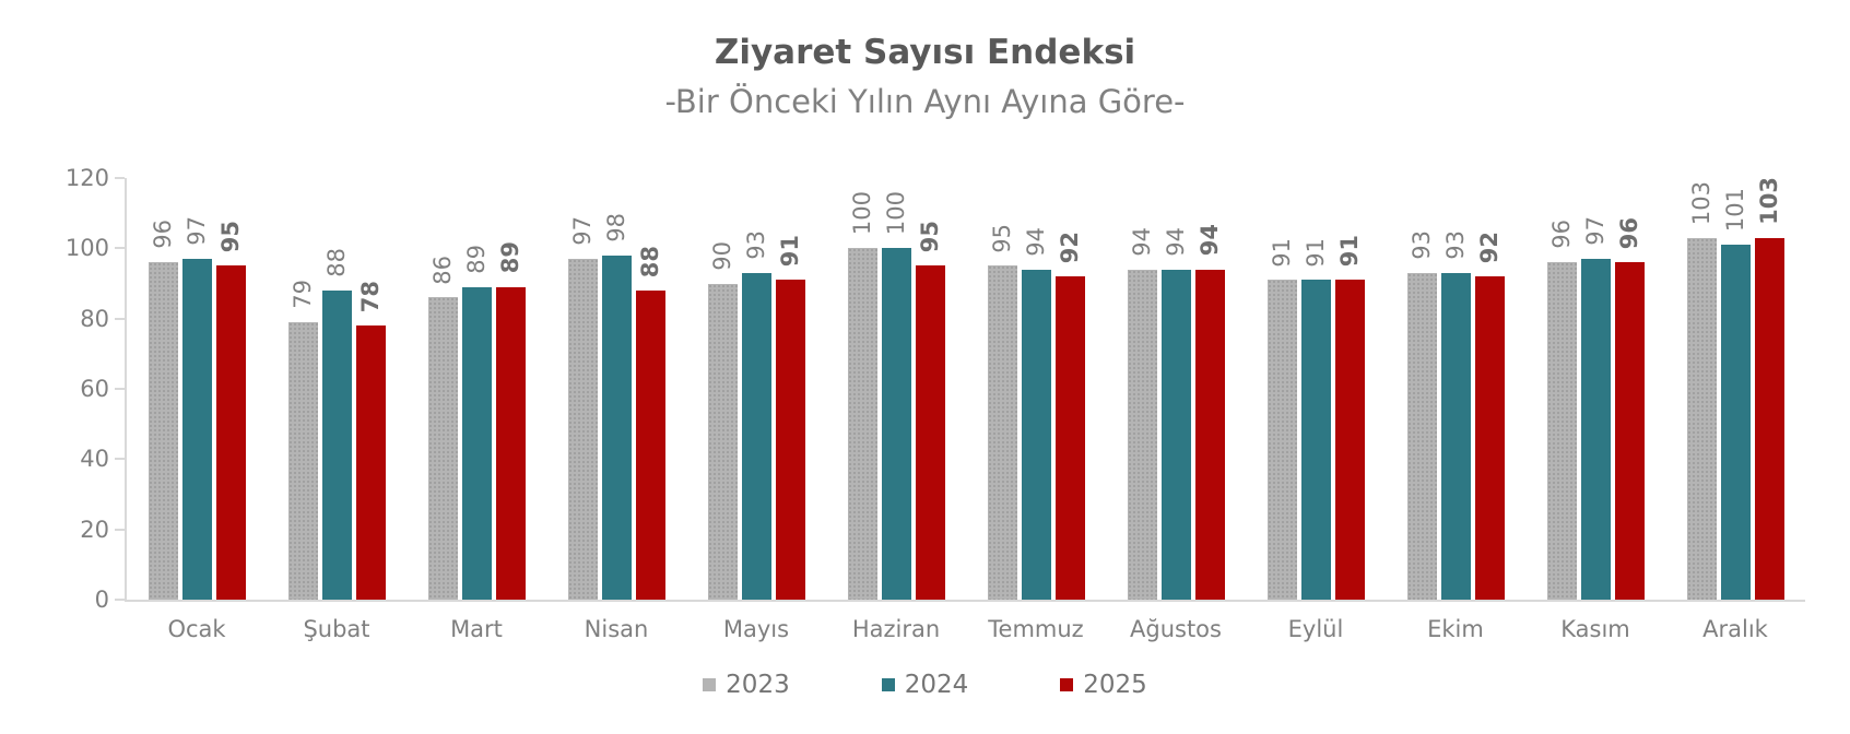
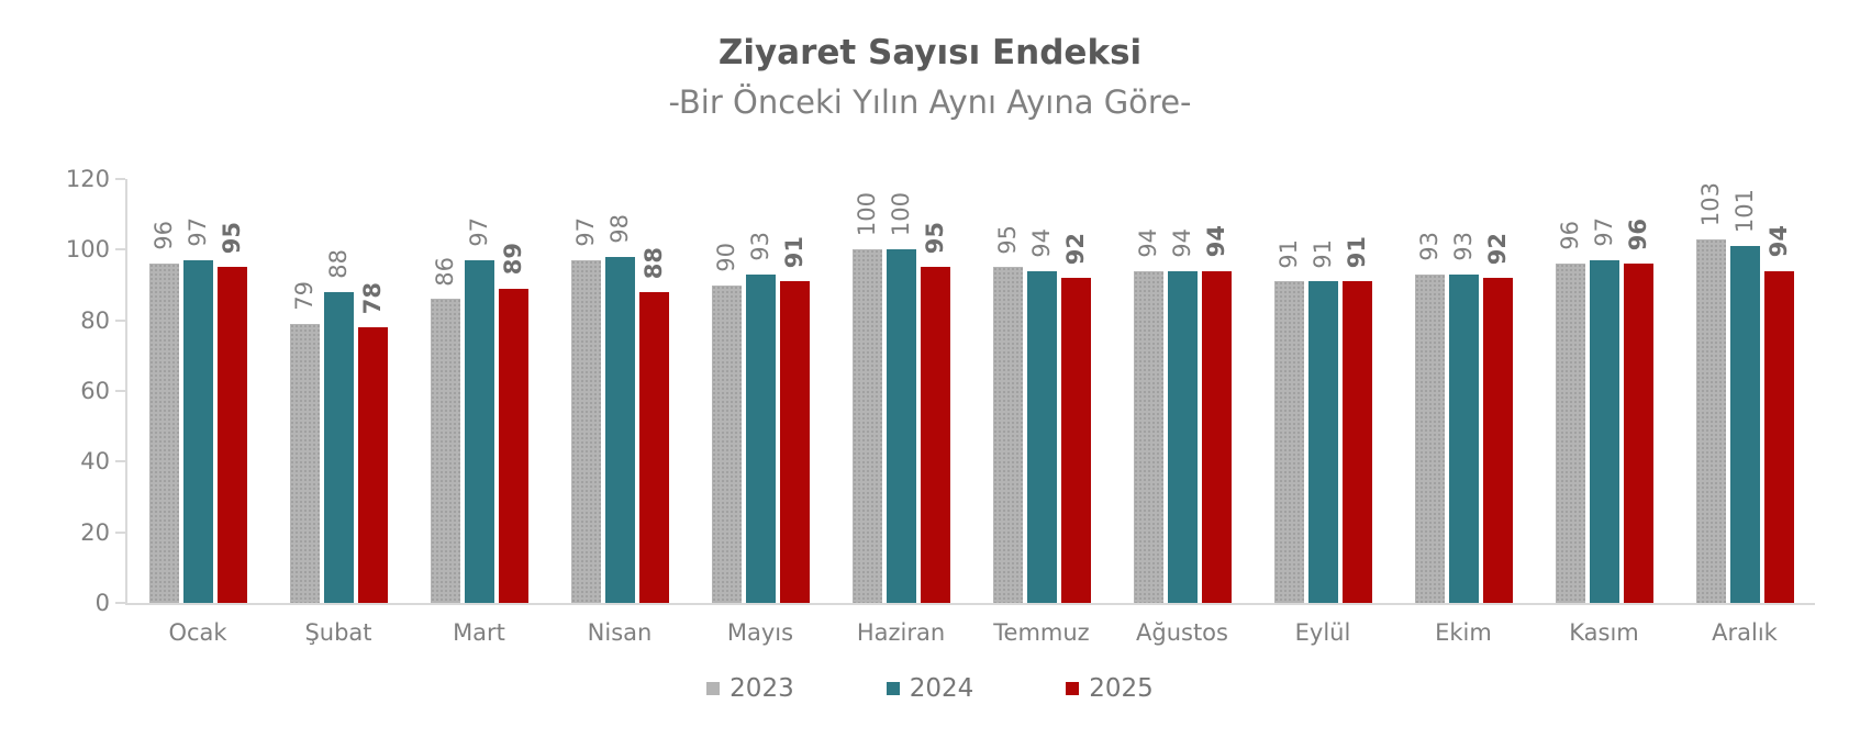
2024/Mart: 89 -> 97
2025/Aralık: 103 -> 94
